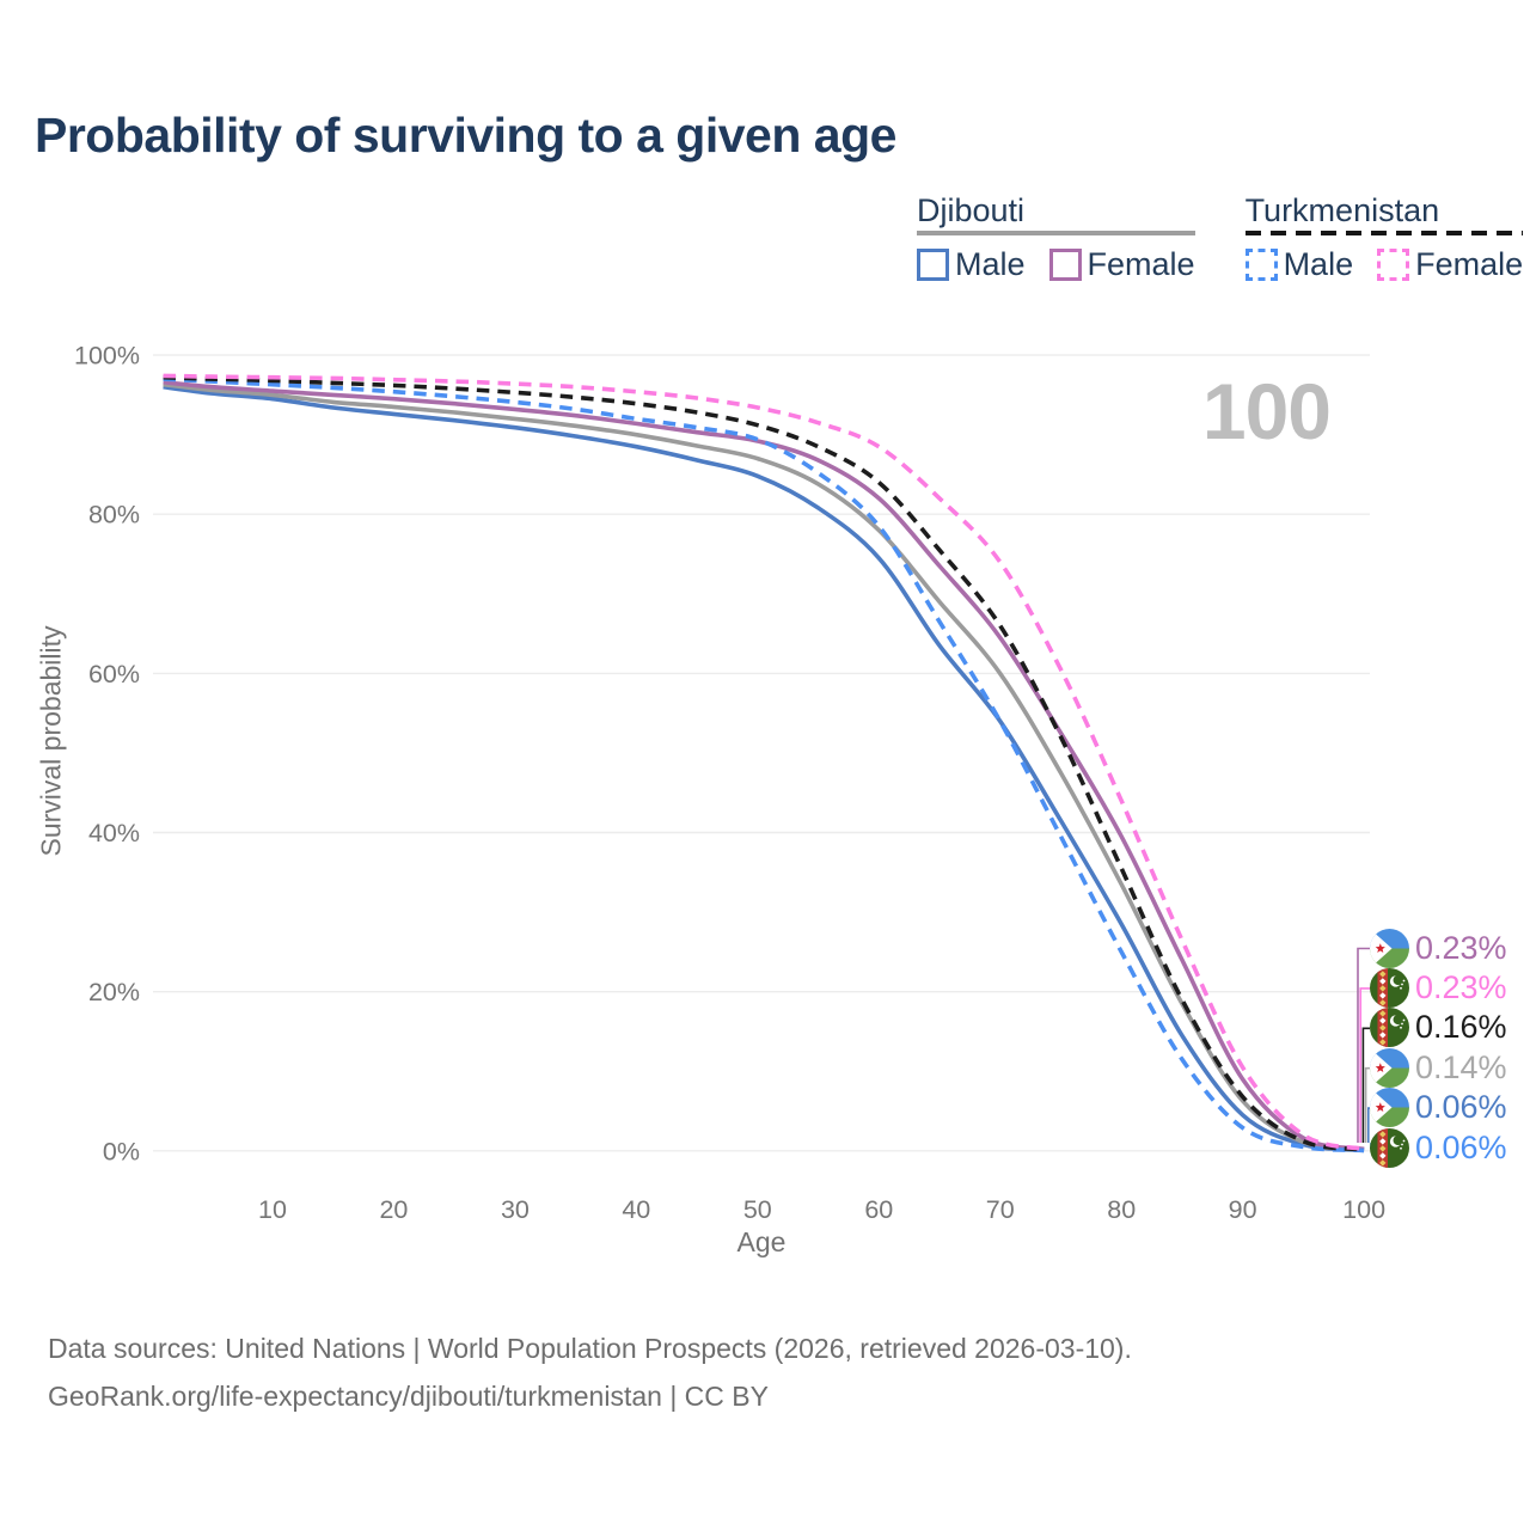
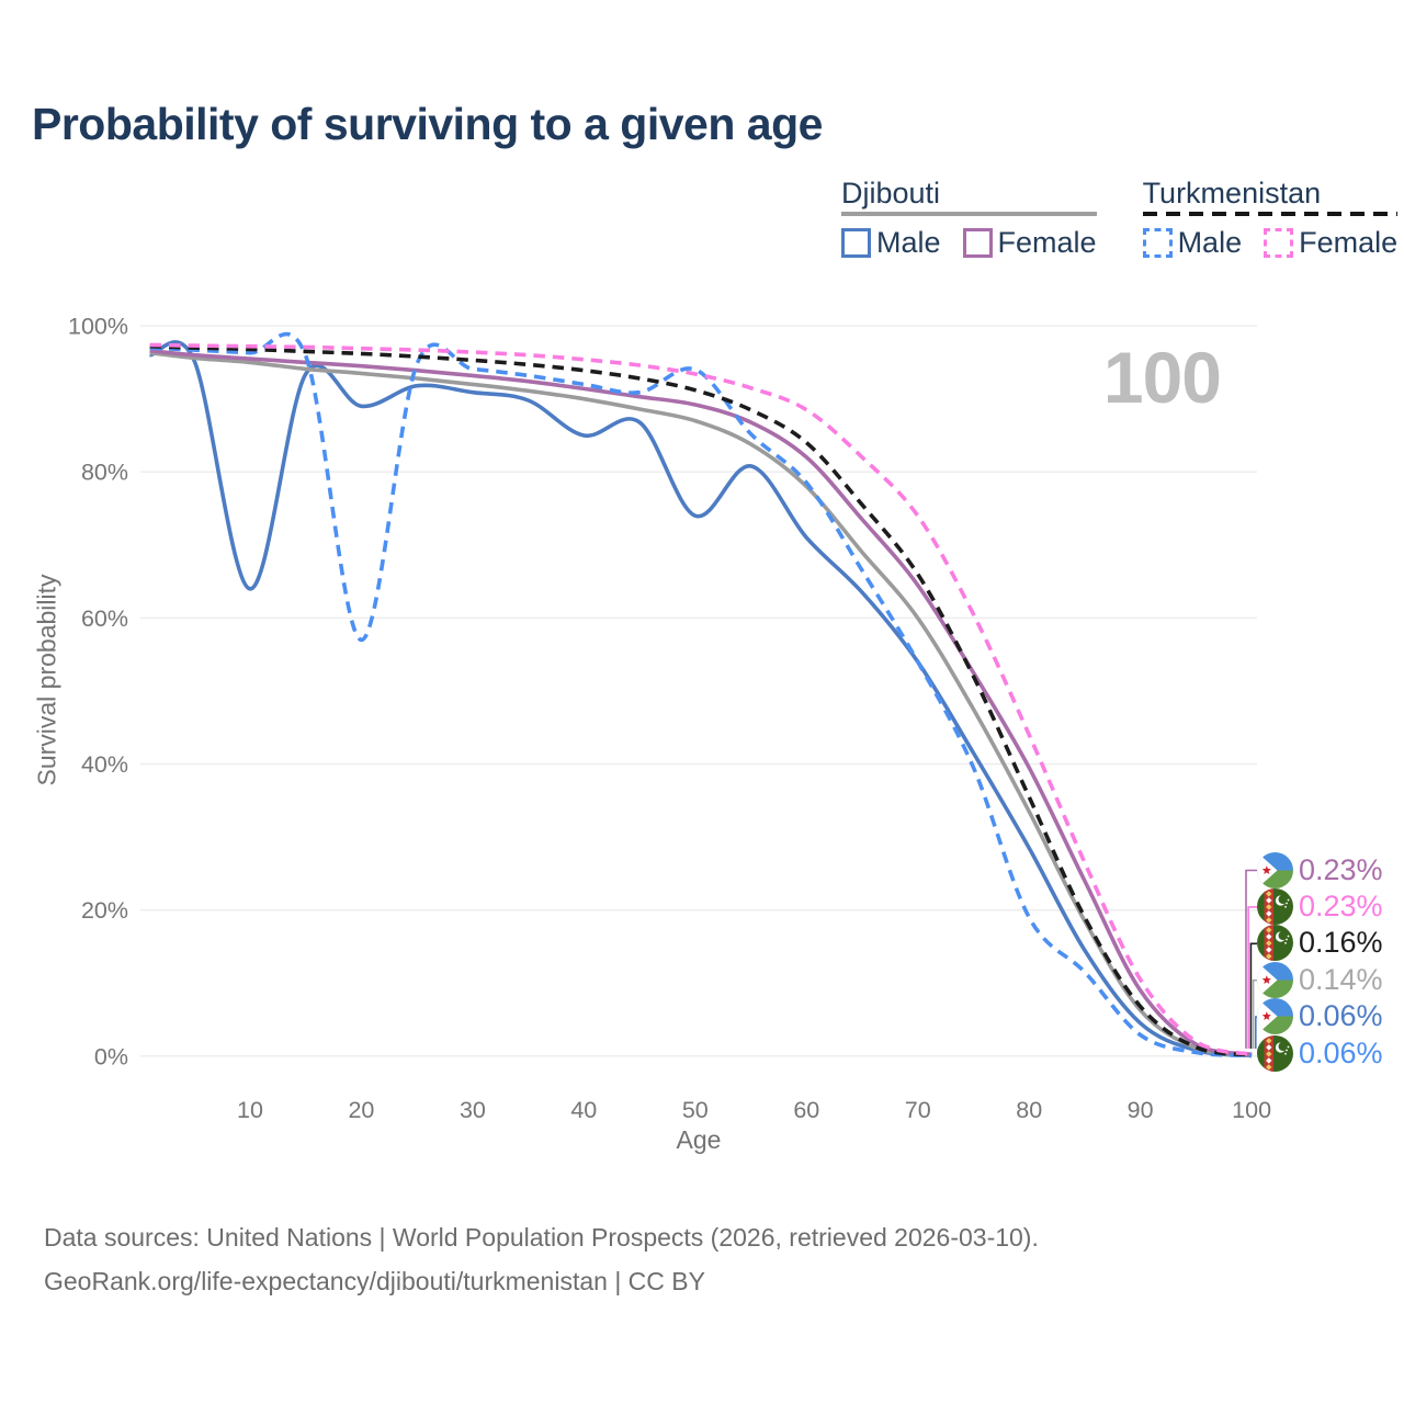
Djibouti Male/10: 94% -> 64%
Djibouti Male/20: 93% -> 89%
Turkmenistan Male/20: 95% -> 57%
Djibouti Male/40: 88% -> 85%
Djibouti Male/50: 85% -> 74%
Turkmenistan Male/50: 89% -> 94%
Djibouti Male/60: 74% -> 71%
Turkmenistan Male/80: 25% -> 19%
